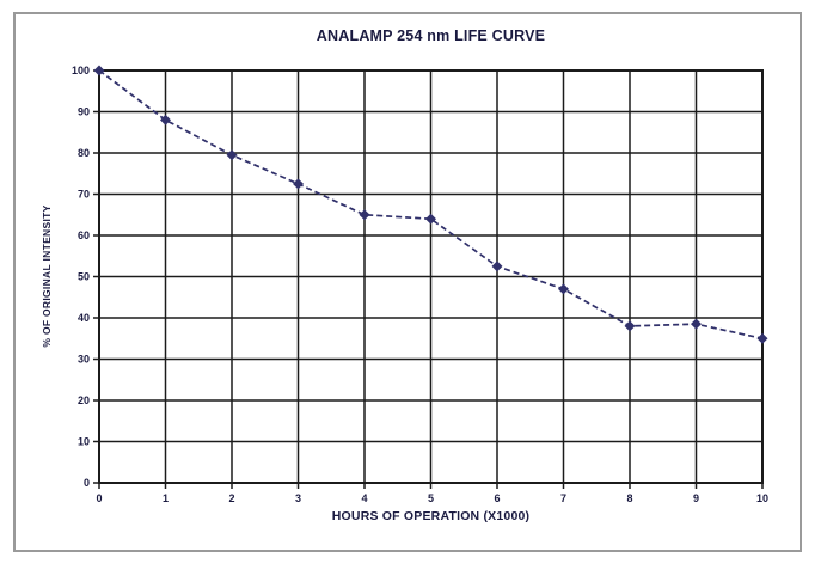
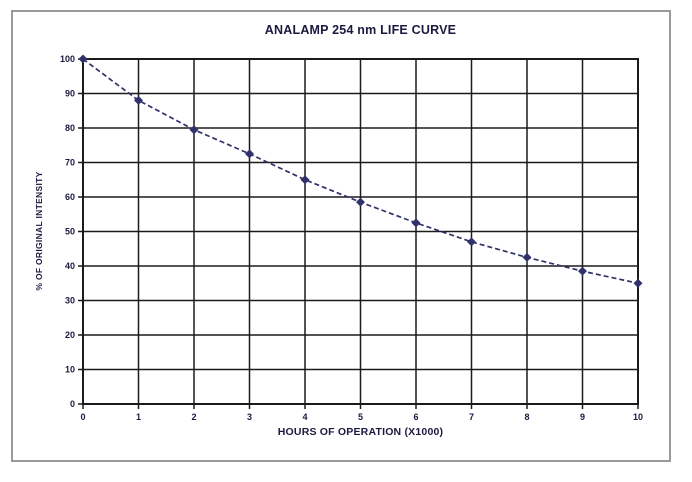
5: 64 -> 58
8: 38 -> 42
